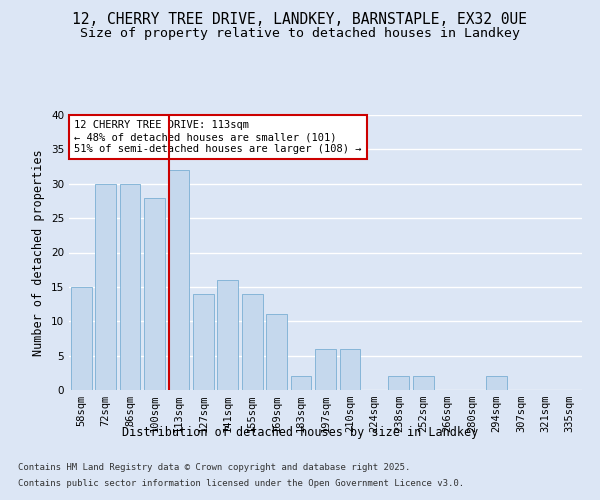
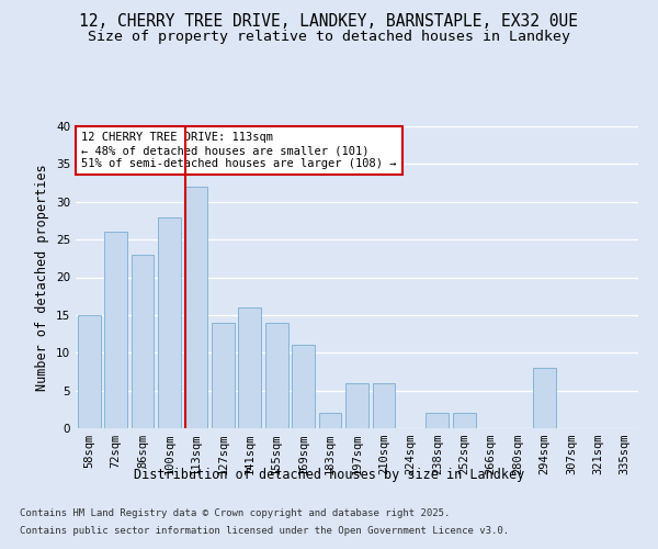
72sqm: 30 -> 26
86sqm: 30 -> 23
294sqm: 2 -> 8
